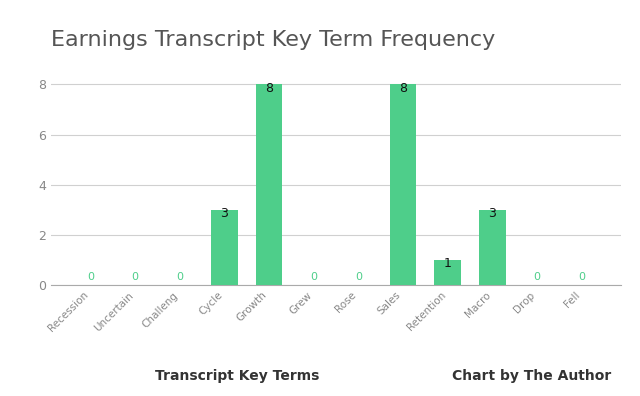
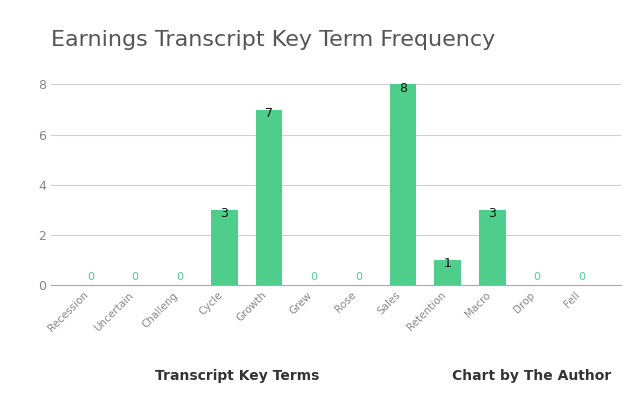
Growth: 8 -> 7
